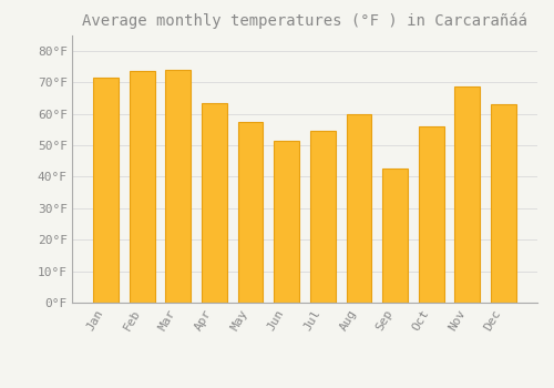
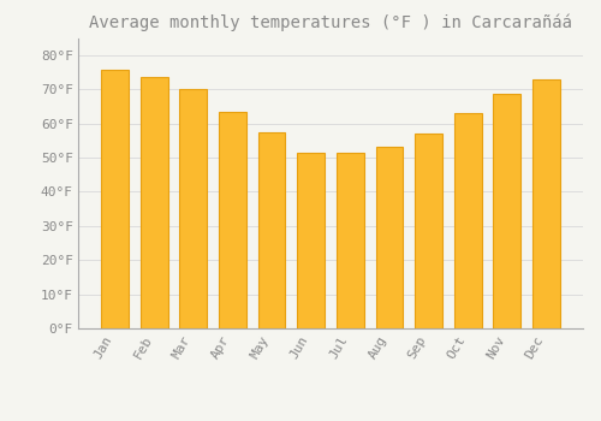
Jan: 71.5°F -> 75.5°F
Mar: 74.0°F -> 70.0°F
Jul: 54.5°F -> 51.5°F
Aug: 60.0°F -> 53.0°F
Sep: 42.5°F -> 57.0°F
Oct: 56.0°F -> 63.0°F
Dec: 63.0°F -> 73.0°F
